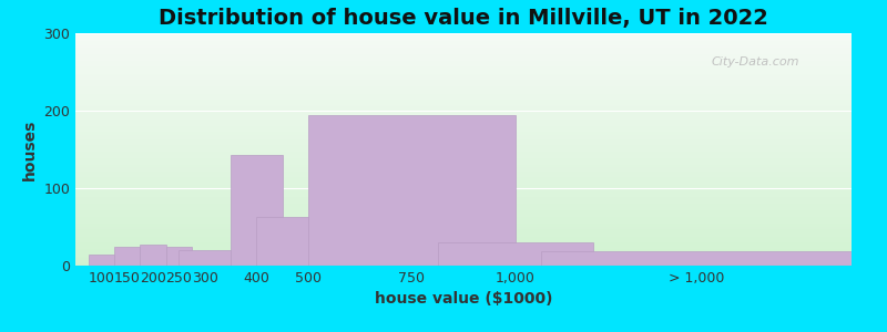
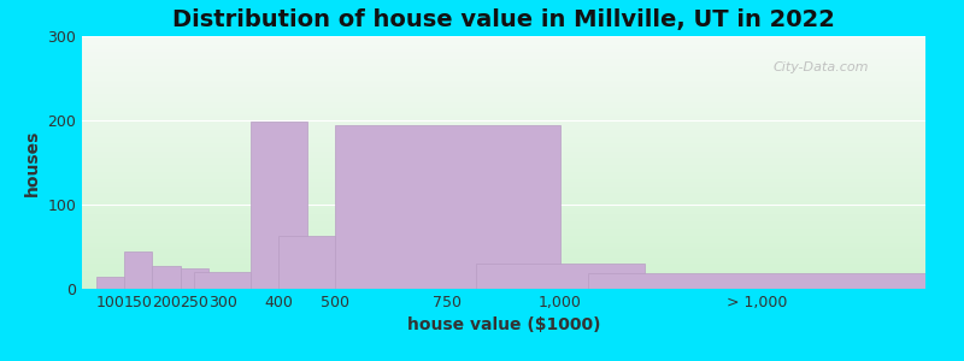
150: 25 -> 44
400: 143 -> 198
